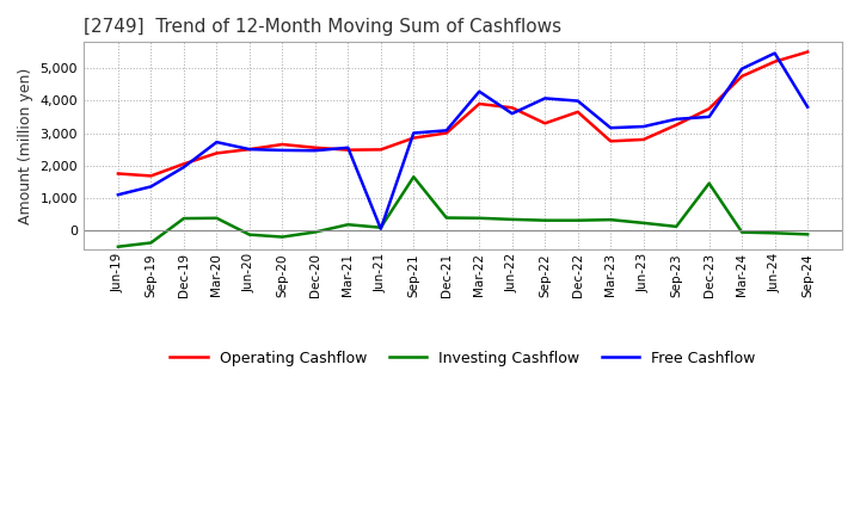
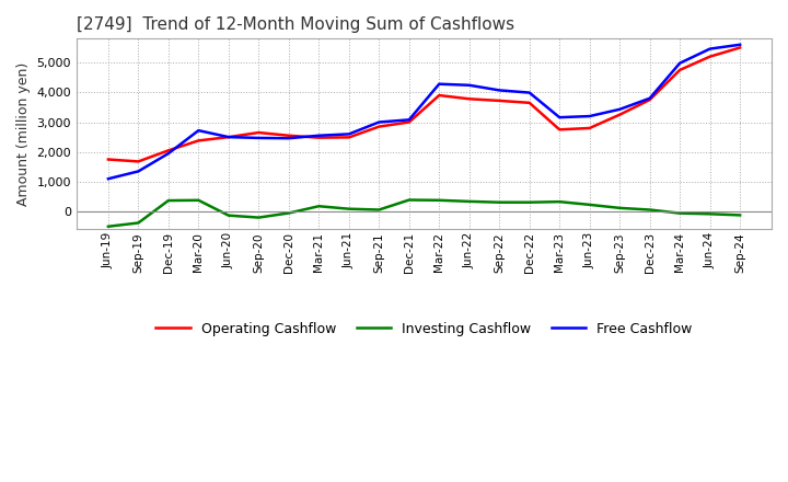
Free Cashflow/Jun-21: 50 -> 2,600
Investing Cashflow/Sep-21: 1,650 -> 60
Free Cashflow/Jun-22: 3,600 -> 4,240
Operating Cashflow/Sep-22: 3,300 -> 3,720
Investing Cashflow/Dec-23: 1,450 -> 60
Free Cashflow/Dec-23: 3,500 -> 3,800
Free Cashflow/Sep-24: 3,800 -> 5,600
